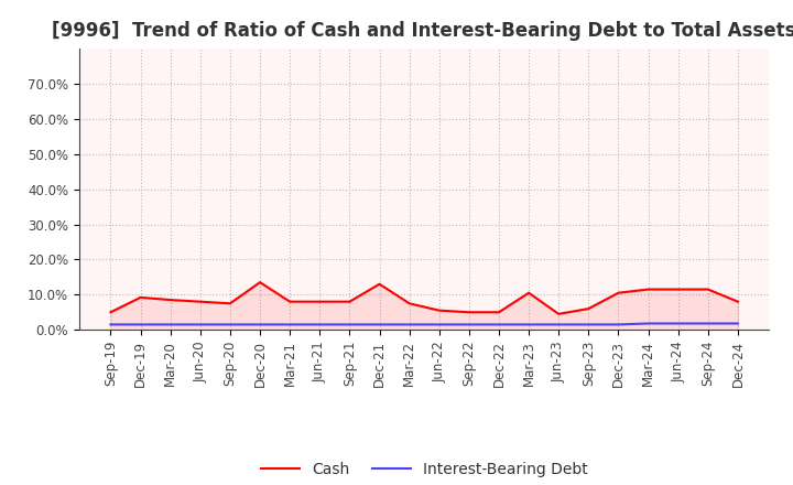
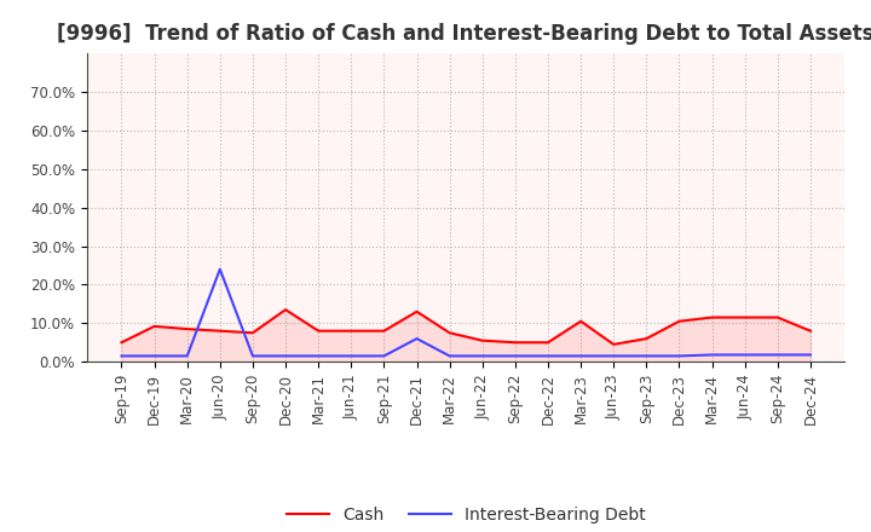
Interest-Bearing Debt/Jun-20: 1.5% -> 24.0%
Interest-Bearing Debt/Dec-21: 1.5% -> 6.0%
